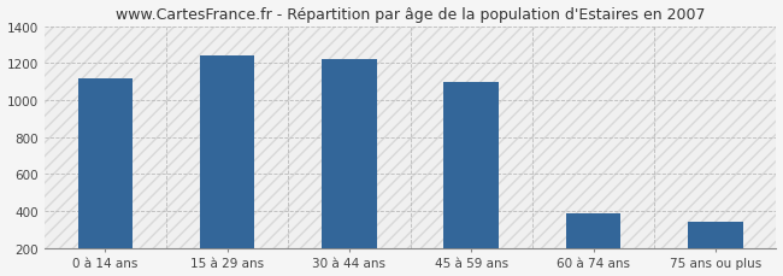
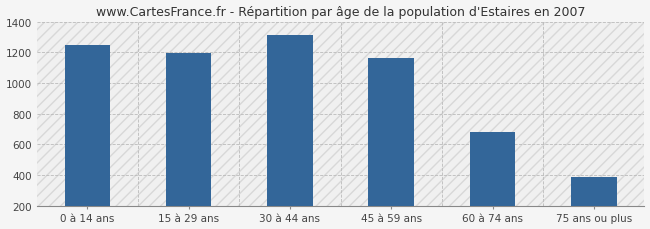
0 à 14 ans: 1120 -> 1240
15 à 29 ans: 1240 -> 1200
30 à 44 ans: 1220 -> 1320
45 à 59 ans: 1100 -> 1160
60 à 74 ans: 390 -> 680
75 ans ou plus: 340 -> 390
